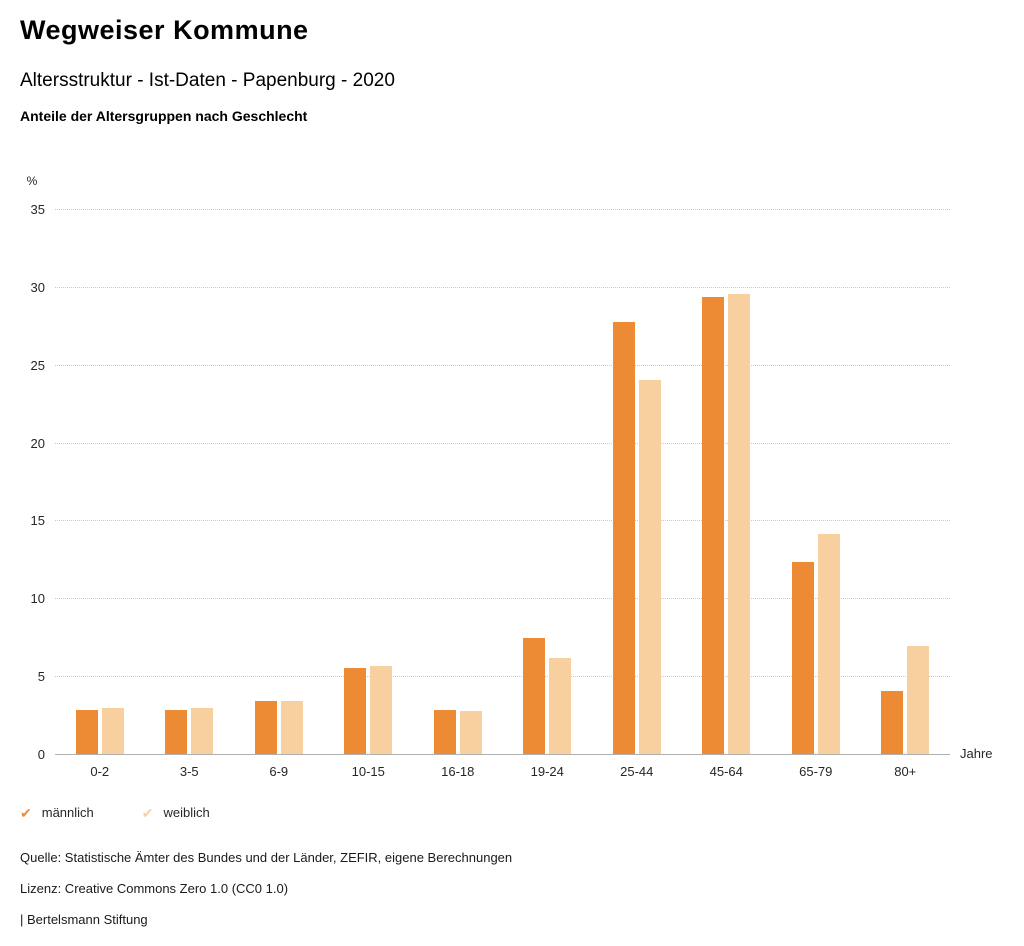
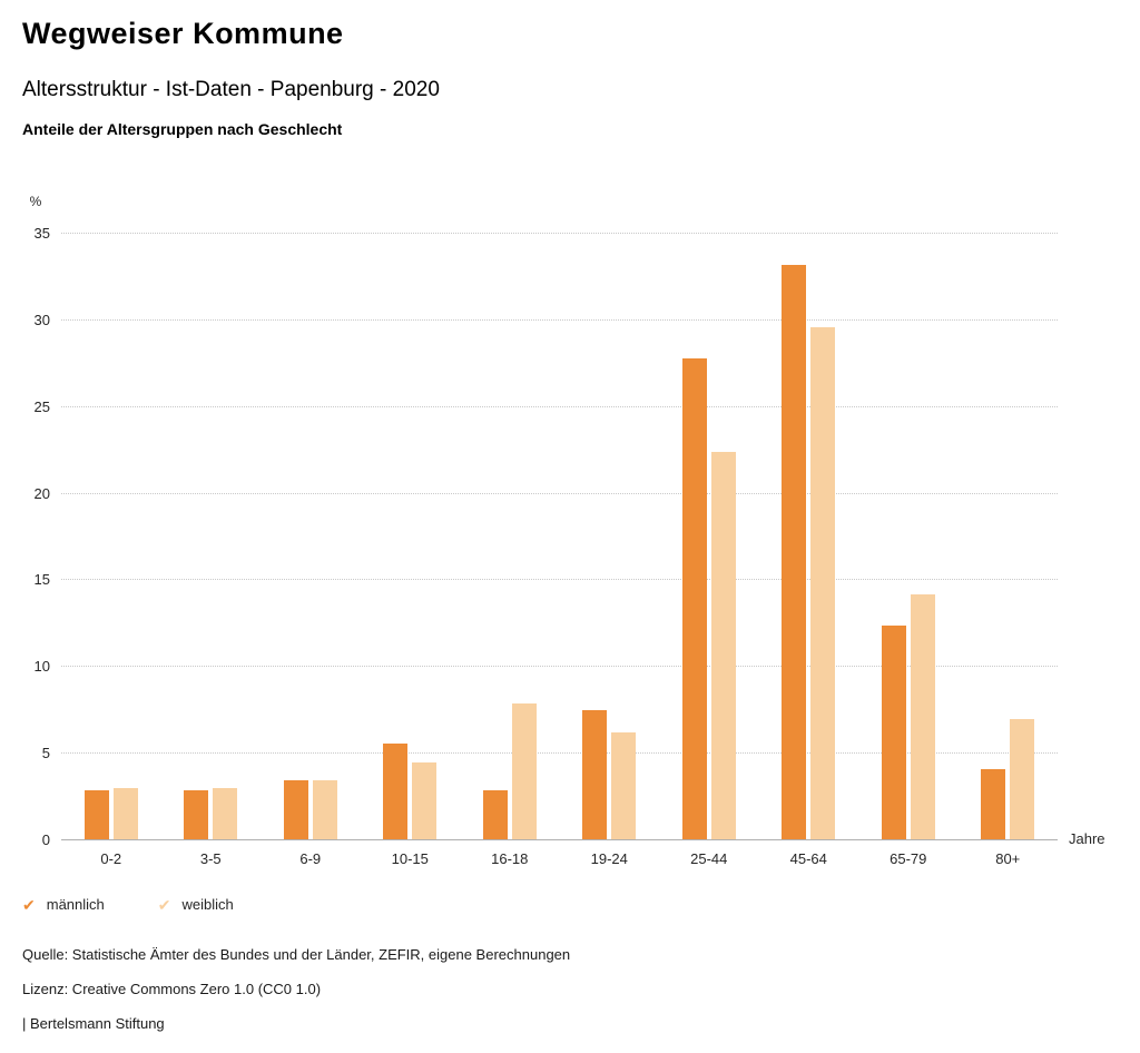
weiblich/10-15: 5.7 -> 4.5
weiblich/16-18: 2.8 -> 7.9
weiblich/25-44: 24.1 -> 22.4
männlich/45-64: 29.4 -> 33.2
